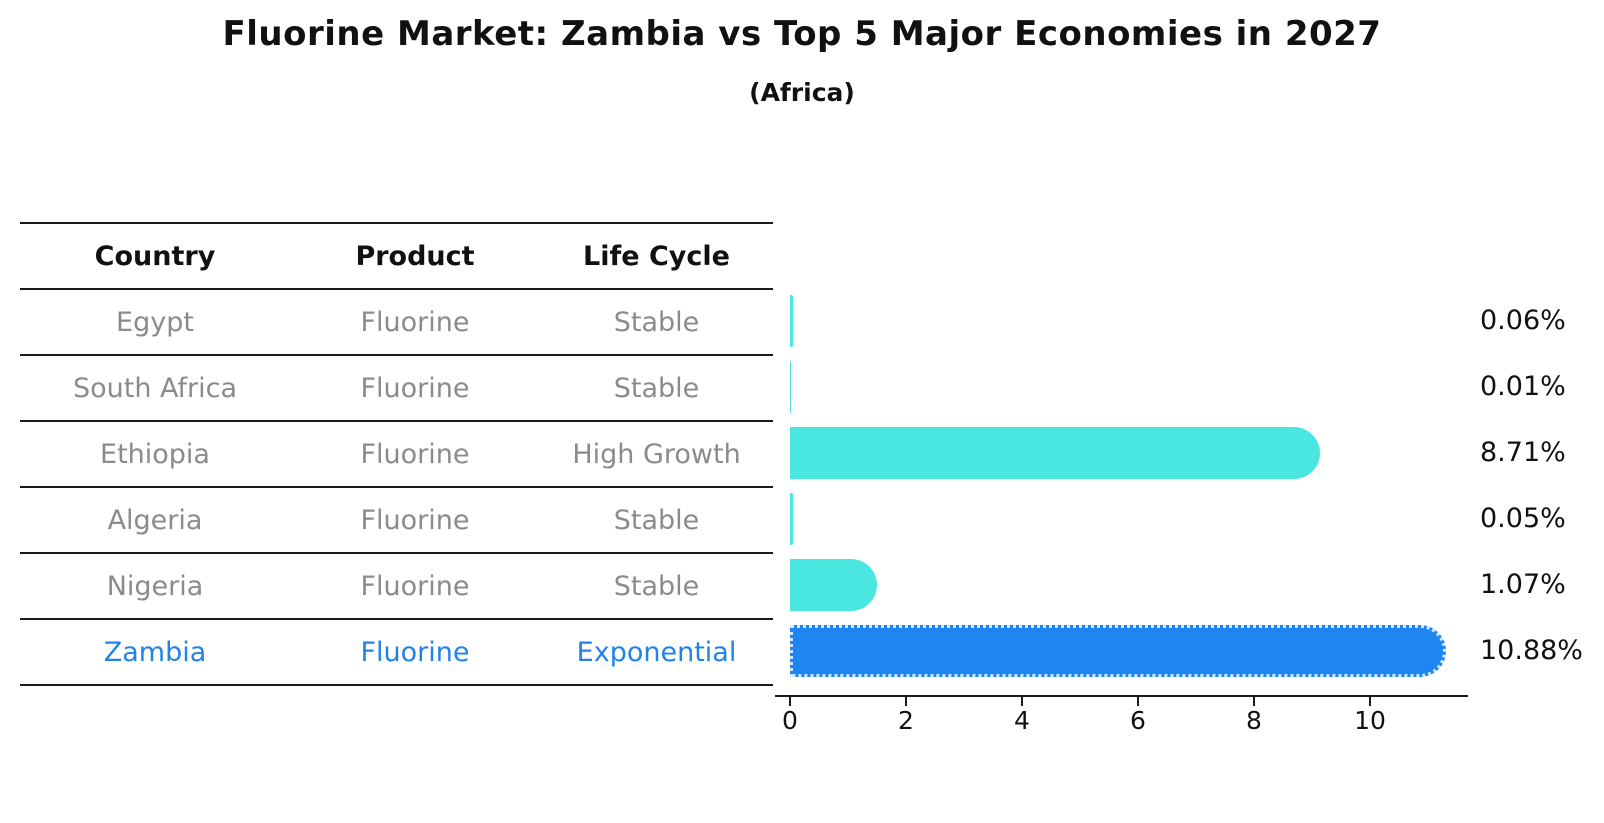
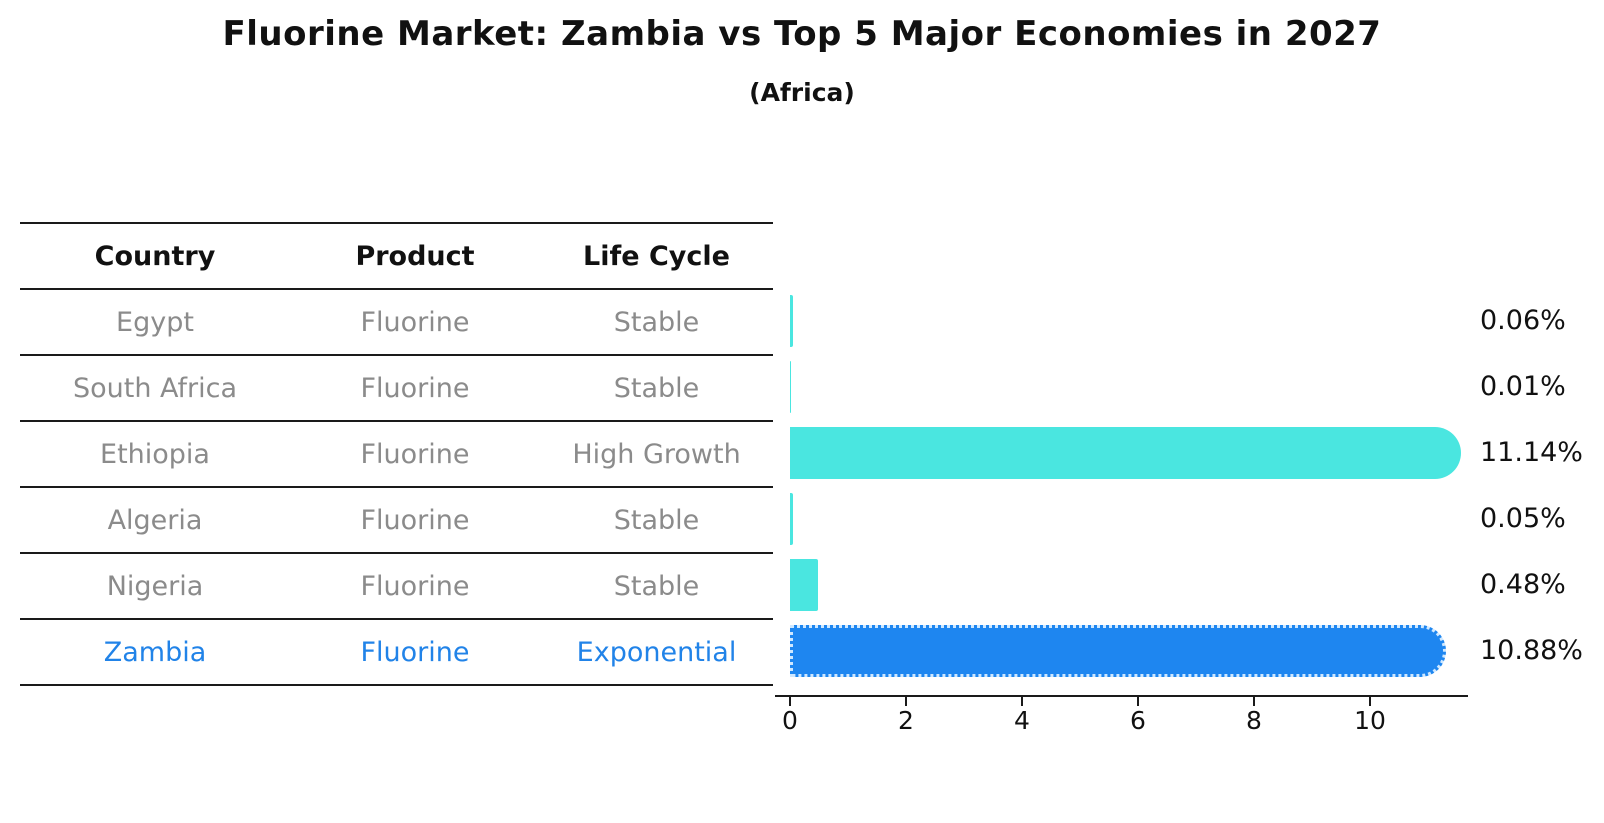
Ethiopia: 8.71% -> 11.14%
Nigeria: 1.07% -> 0.48%
